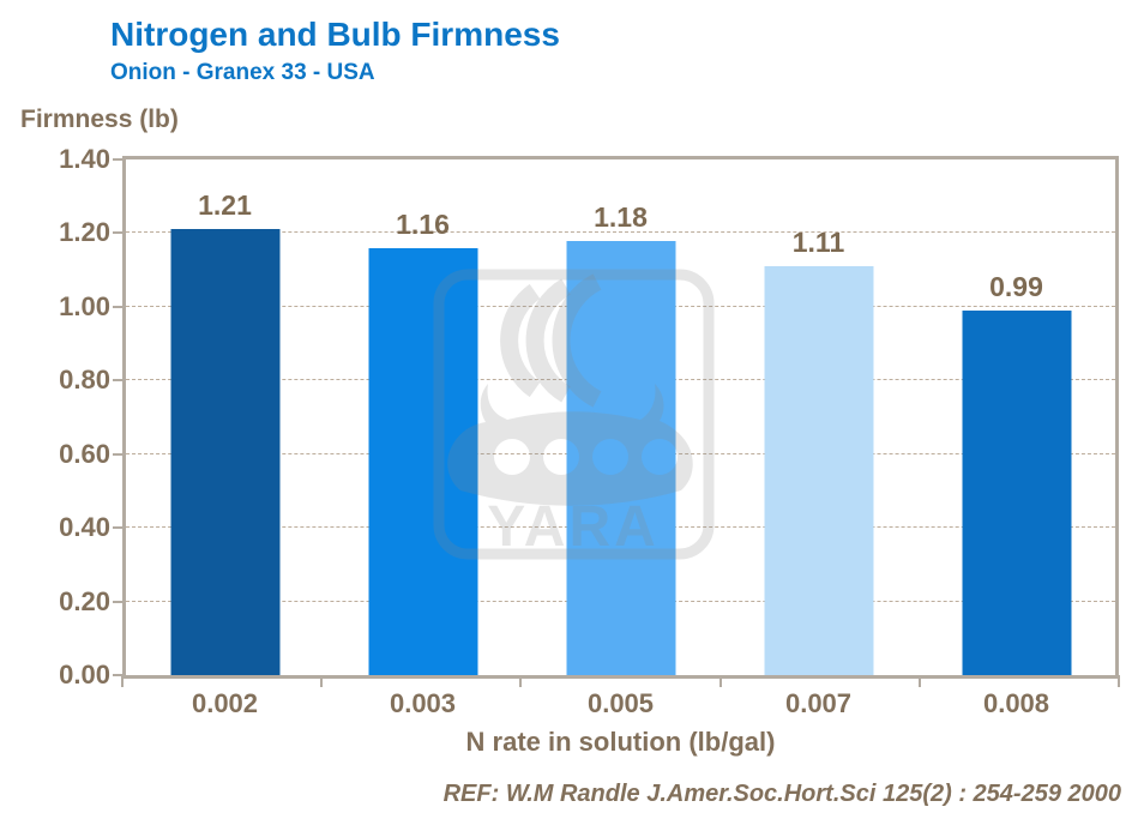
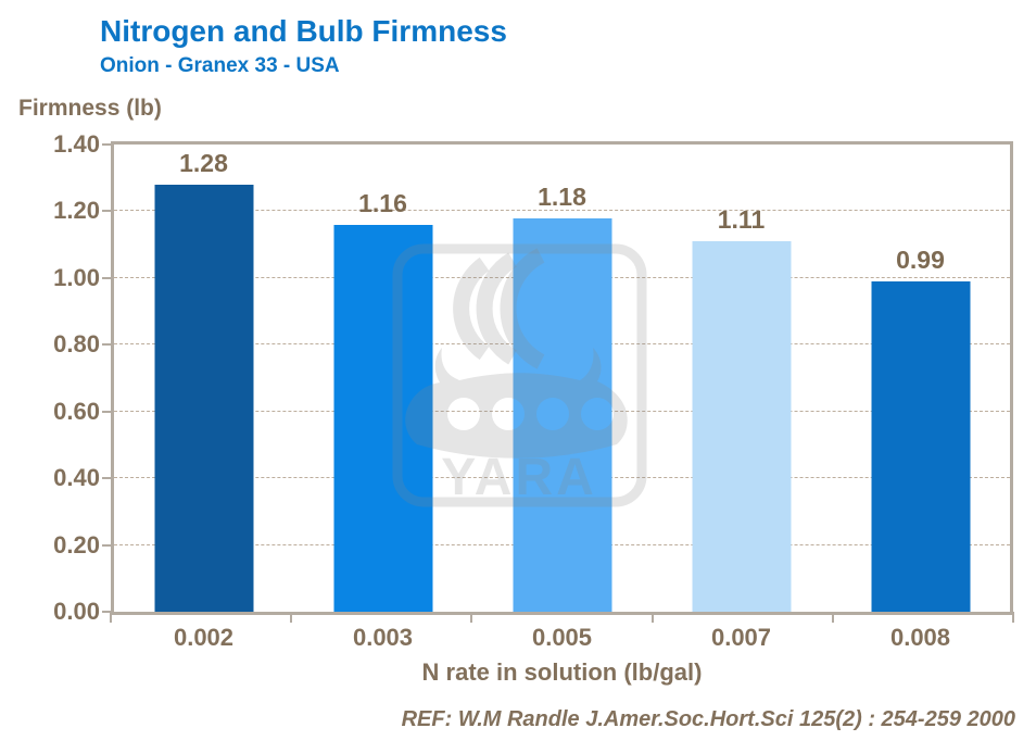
0.002: 1.21 -> 1.28
